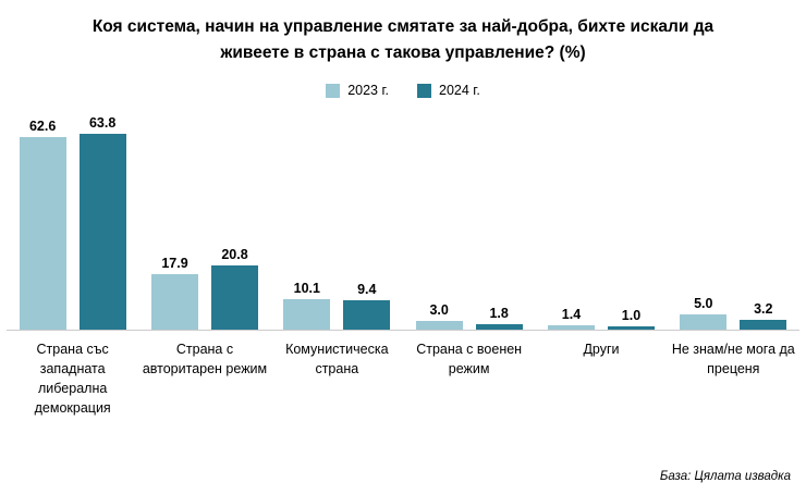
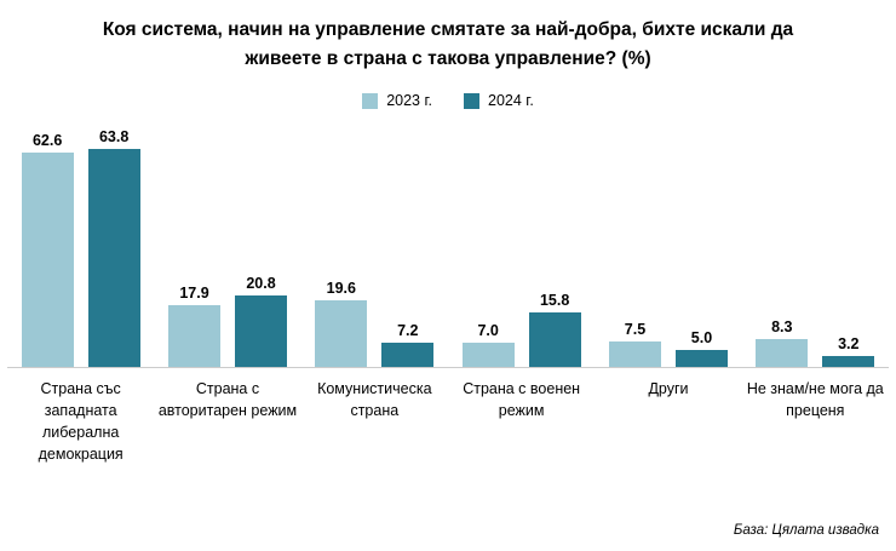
2023 г./Комунистическа страна: 10.1 -> 19.6
2024 г./Комунистическа страна: 9.4 -> 7.2
2023 г./Страна с военен режим: 3.0 -> 7.0
2024 г./Страна с военен режим: 1.8 -> 15.8
2023 г./Други: 1.4 -> 7.5
2024 г./Други: 1.0 -> 5.0
2023 г./Не знам/не мога да преценя: 5.0 -> 8.3
